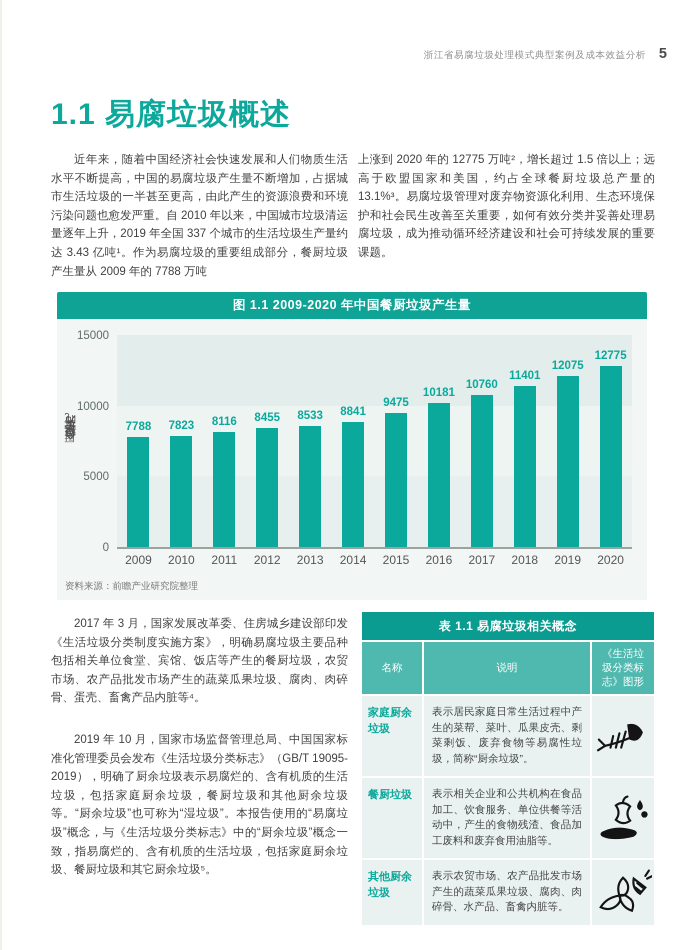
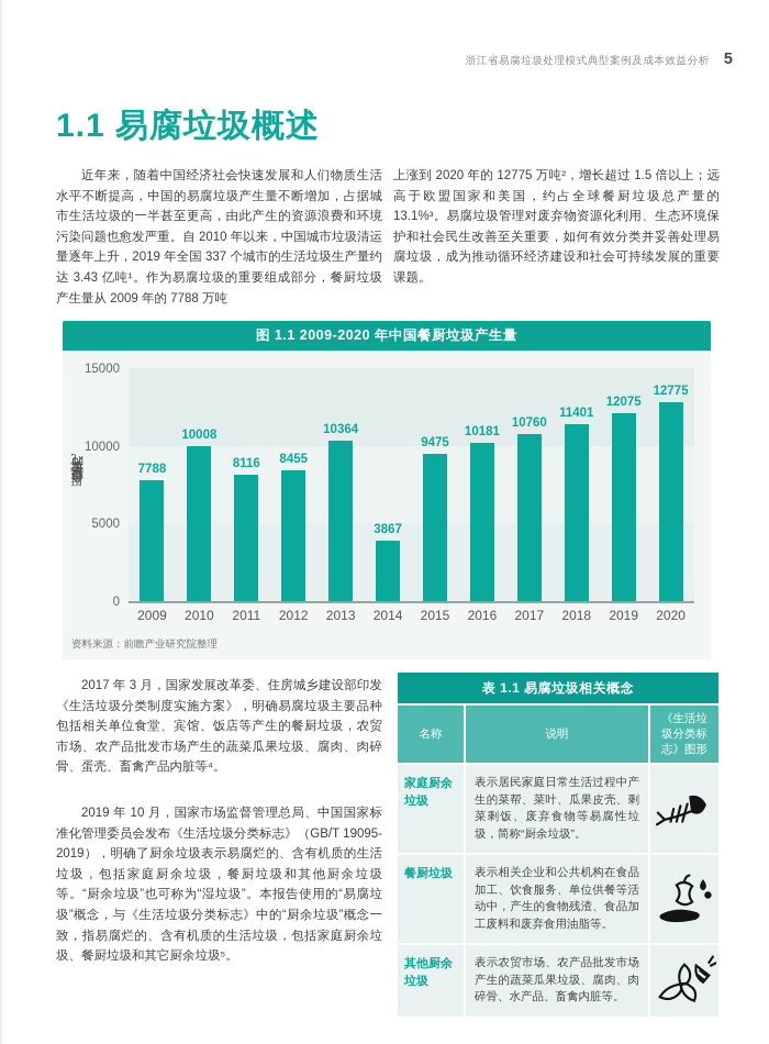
2010: 7823 -> 10008
2013: 8533 -> 10364
2014: 8841 -> 3867
